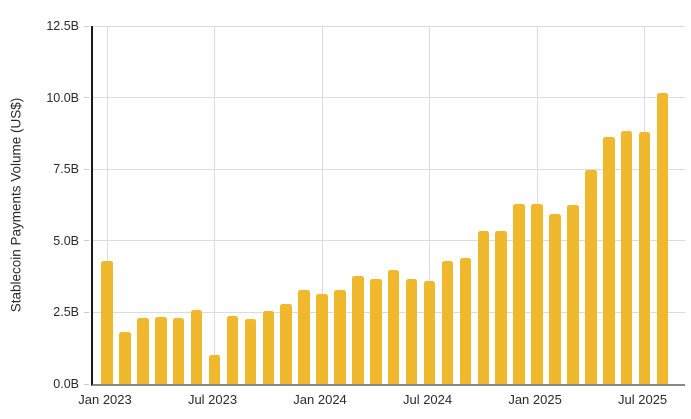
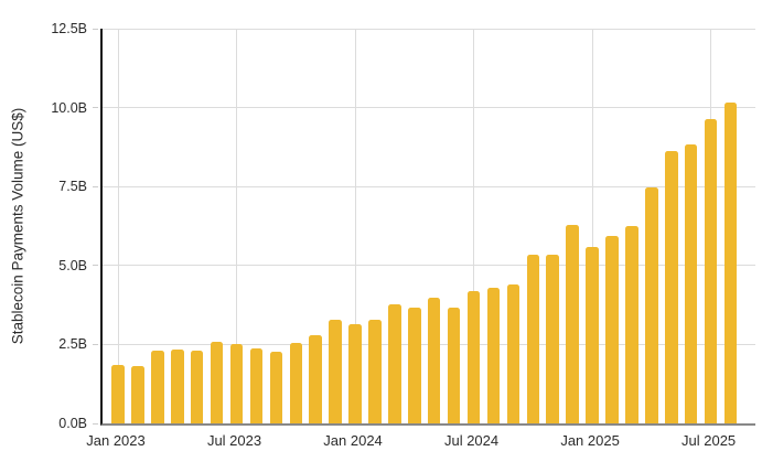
Jan 2023: 4.3B -> 1.9B
Jul 2023: 1.0B -> 2.5B
Jul 2024: 3.6B -> 4.2B
Jan 2025: 6.3B -> 5.6B
Jul 2025: 8.8B -> 9.7B
